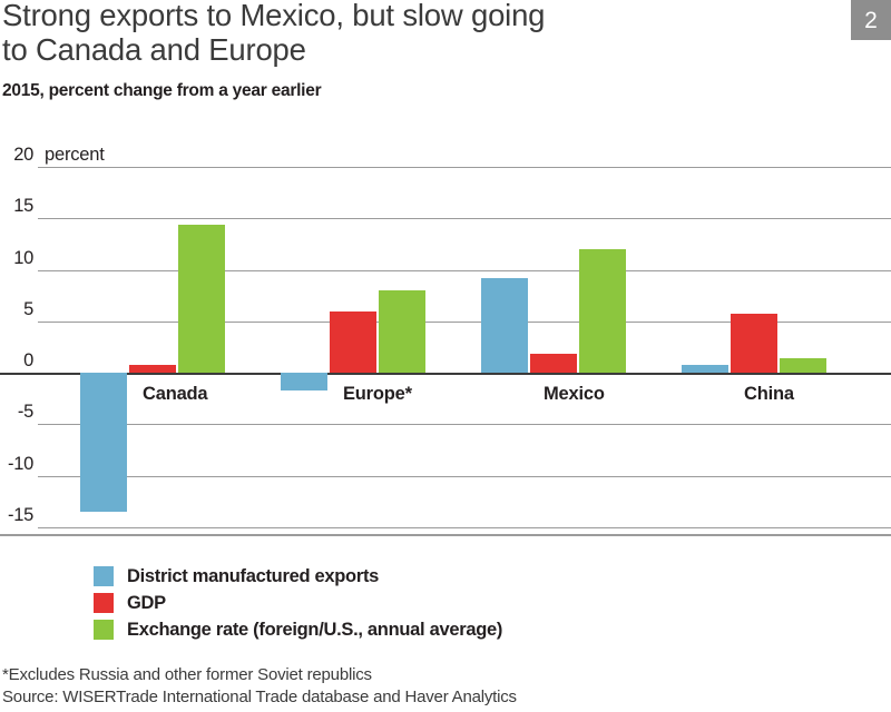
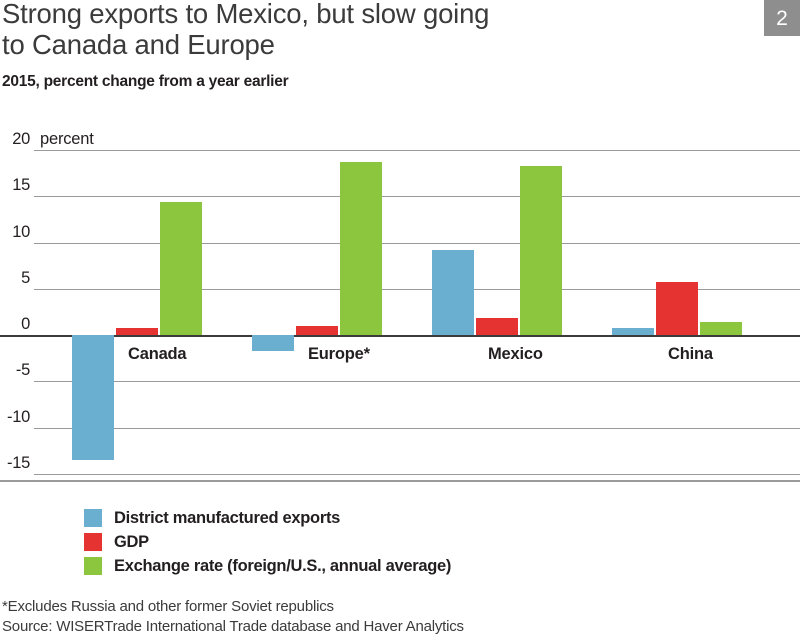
GDP/Europe*: 6 -> 1
Exchange rate (foreign/U.S., annual average)/Europe*: 8 -> 19
Exchange rate (foreign/U.S., annual average)/Mexico: 12 -> 18
